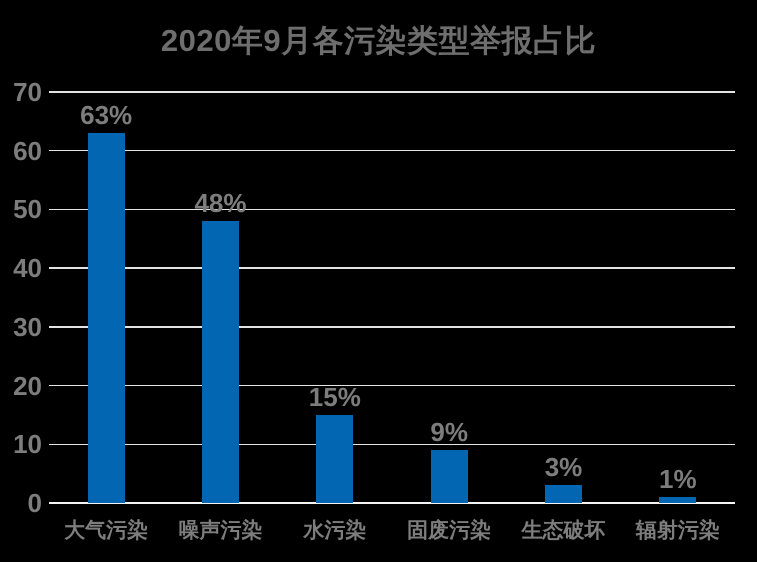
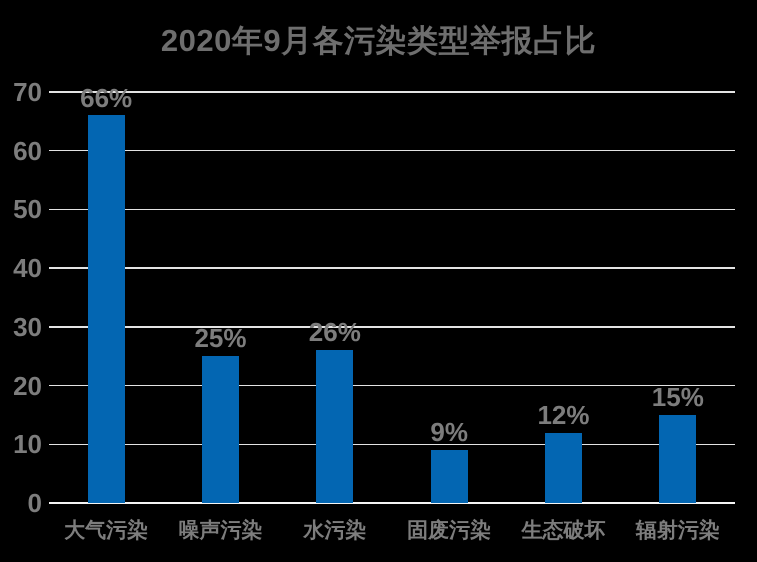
大气污染: 63% -> 66%
噪声污染: 48% -> 25%
水污染: 15% -> 26%
生态破坏: 3% -> 12%
辐射污染: 1% -> 15%
